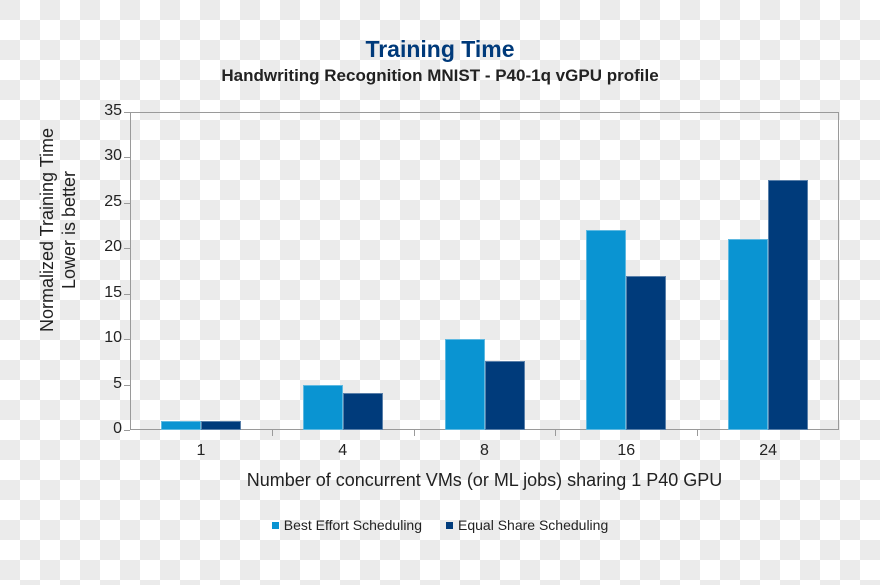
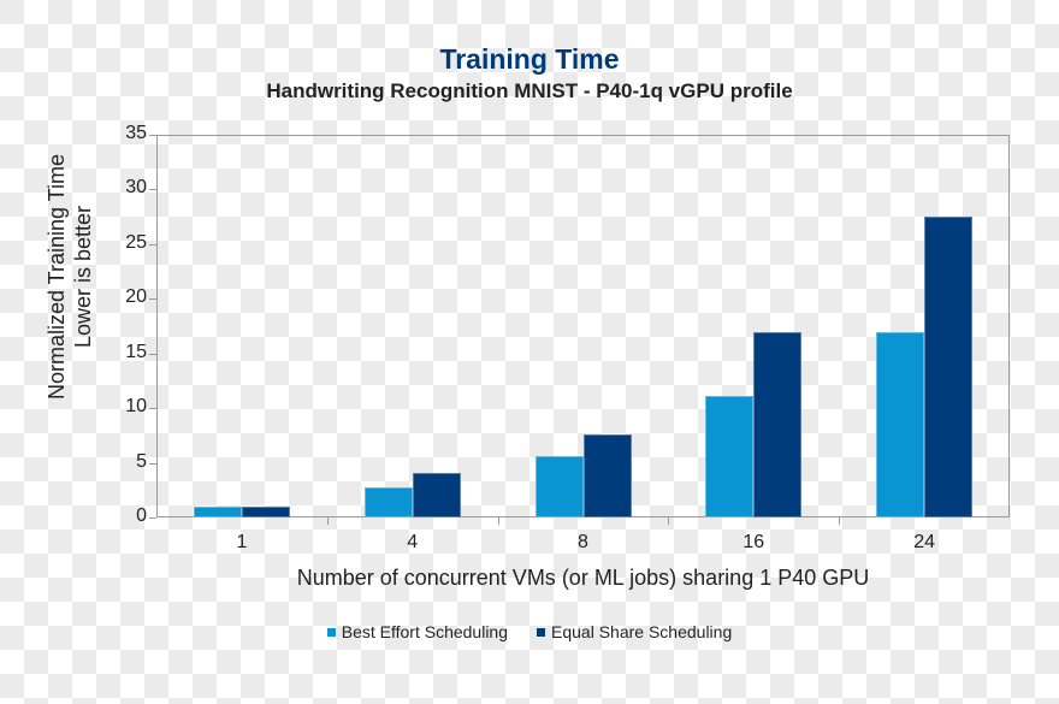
Best Effort Scheduling/4: 5 -> 3
Best Effort Scheduling/8: 10 -> 6
Best Effort Scheduling/16: 22 -> 11
Best Effort Scheduling/24: 21 -> 17
